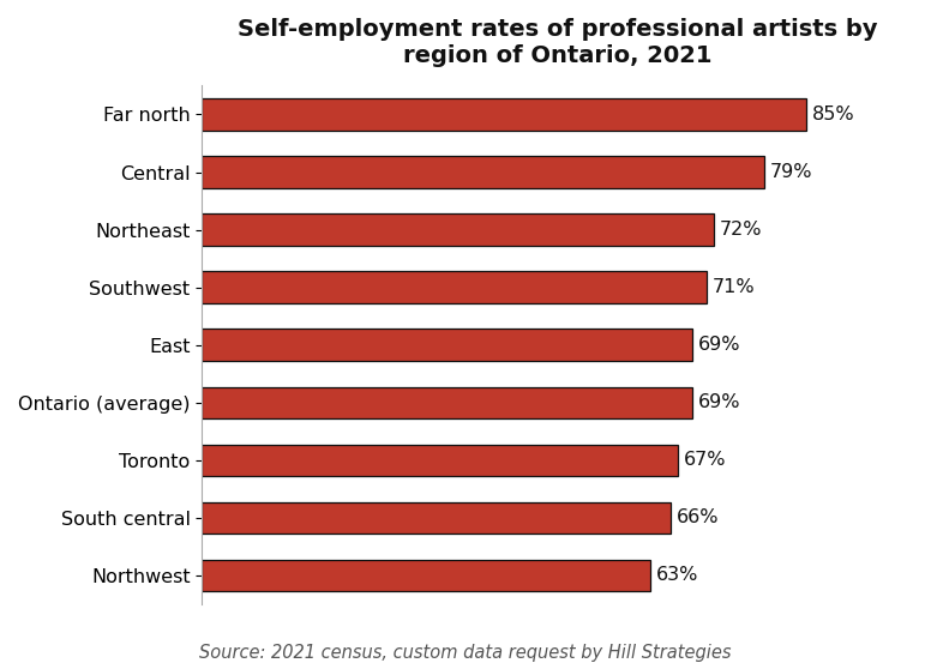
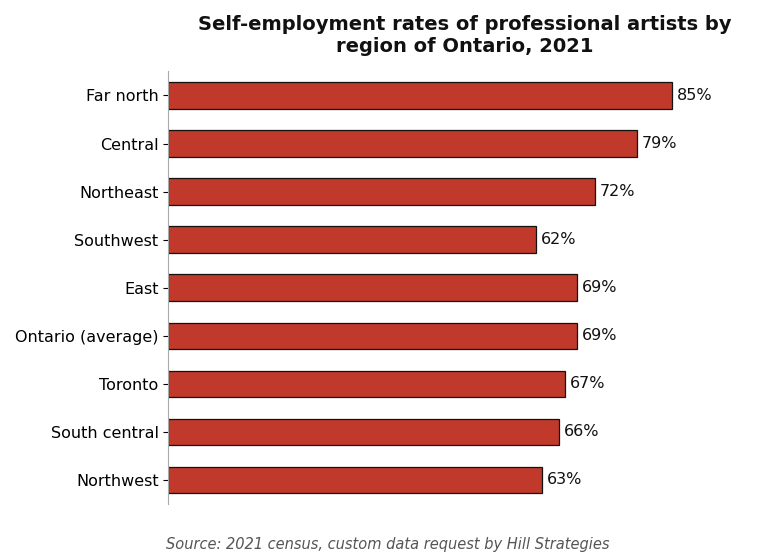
Southwest: 71% -> 62%
